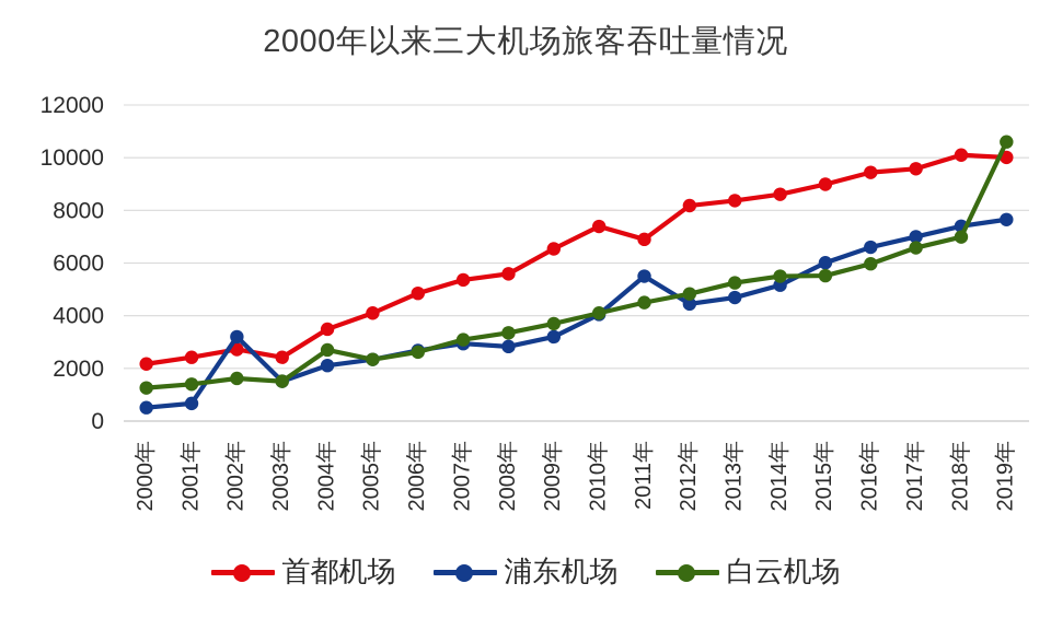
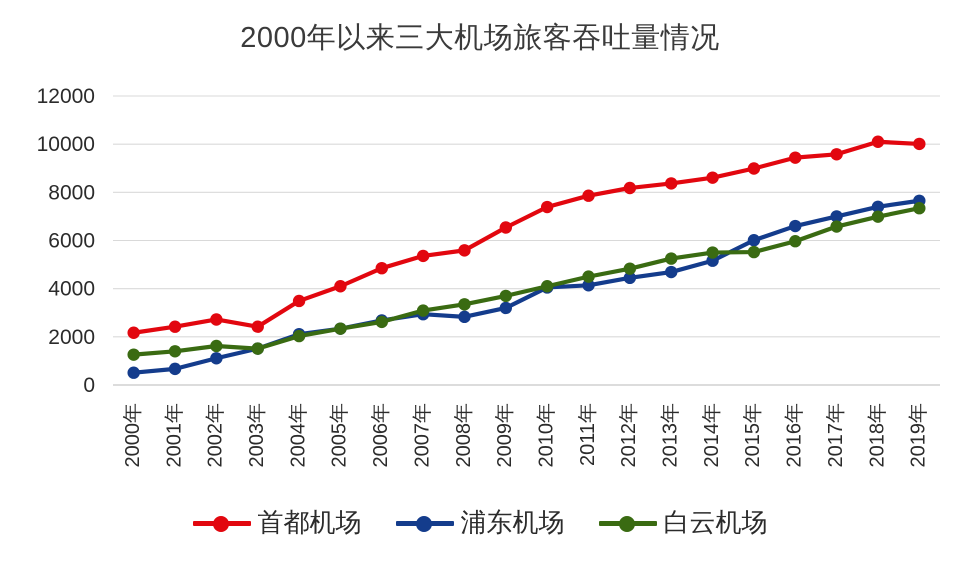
浦东机场/2002年: 3200 -> 1100
白云机场/2004年: 2700 -> 2000
首都机场/2011年: 6900 -> 7900
浦东机场/2011年: 5500 -> 4100
白云机场/2019年: 10600 -> 7300
